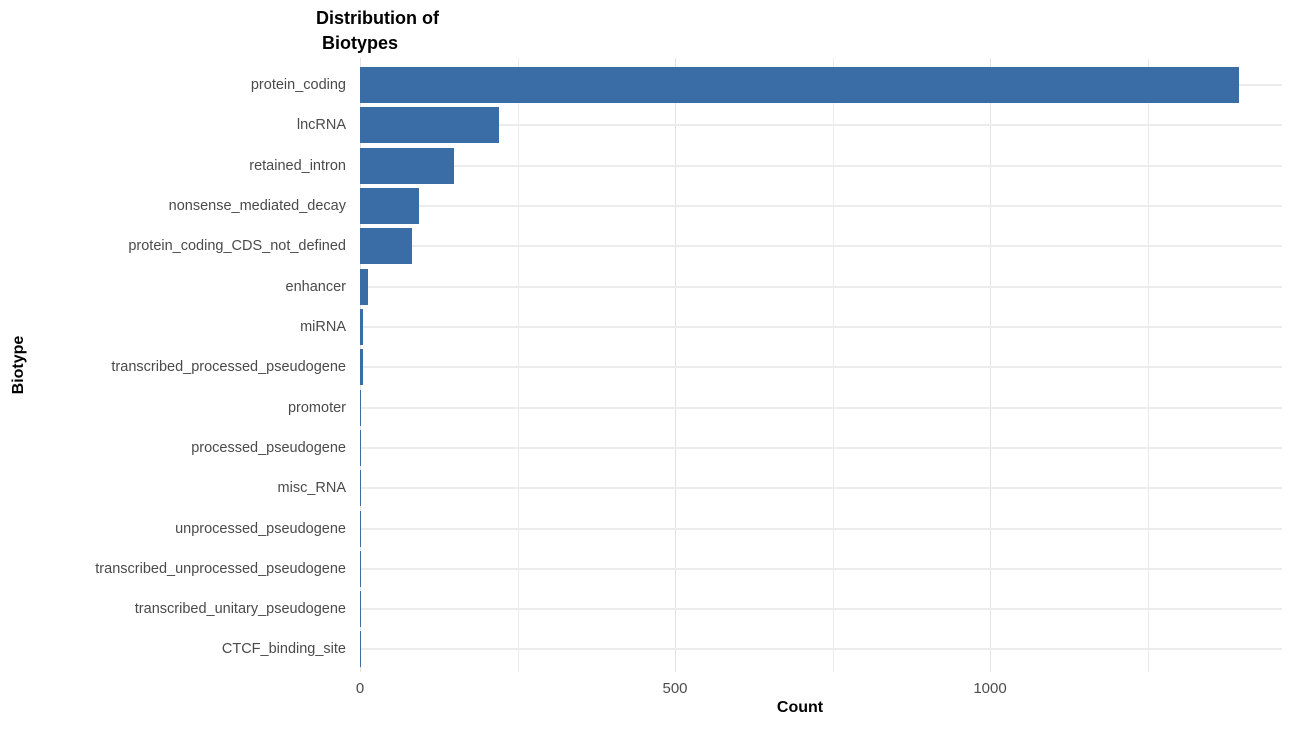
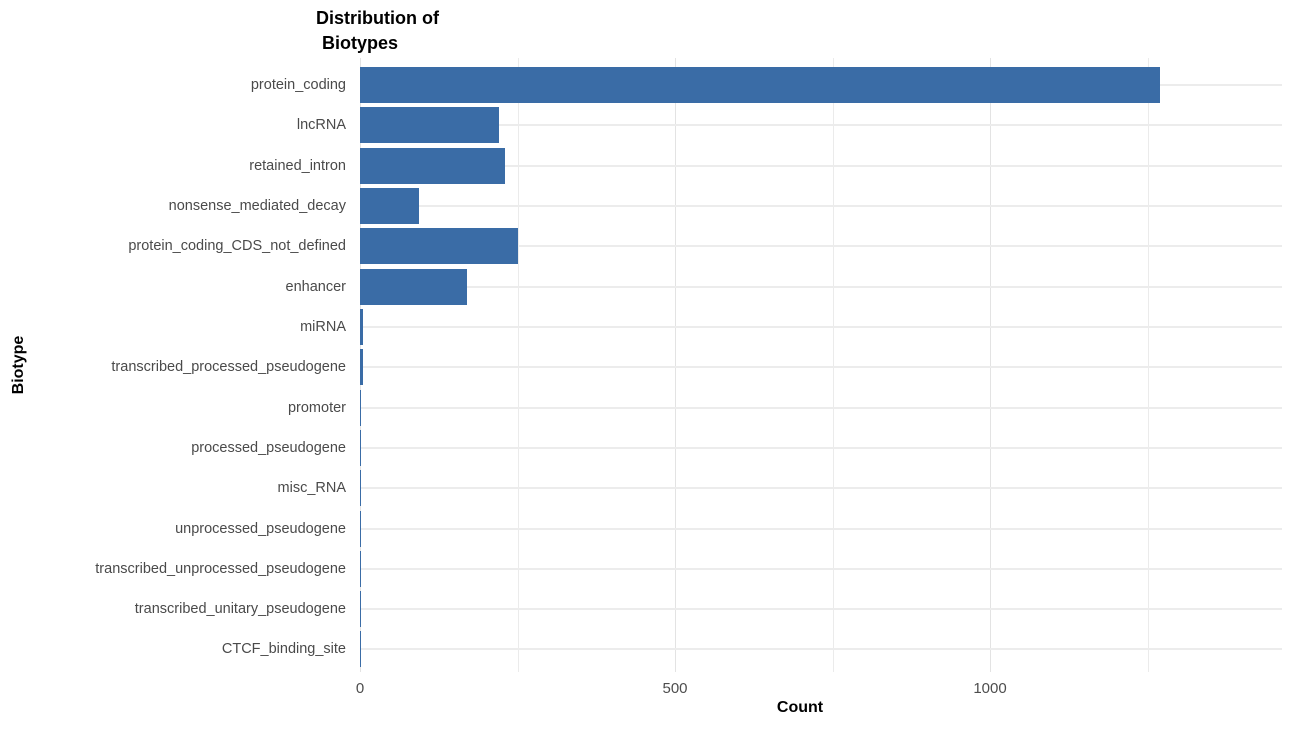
protein_coding: 1400 -> 1270
retained_intron: 150 -> 230
protein_coding_CDS_not_defined: 80 -> 250
enhancer: 10 -> 170
